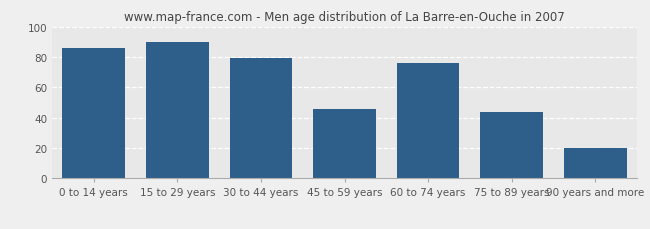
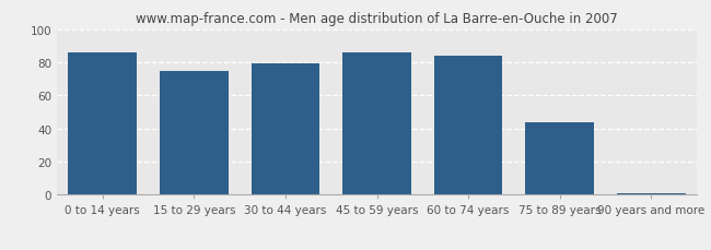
15 to 29 years: 90 -> 75
45 to 59 years: 46 -> 86
60 to 74 years: 76 -> 84
90 years and more: 20 -> 1
